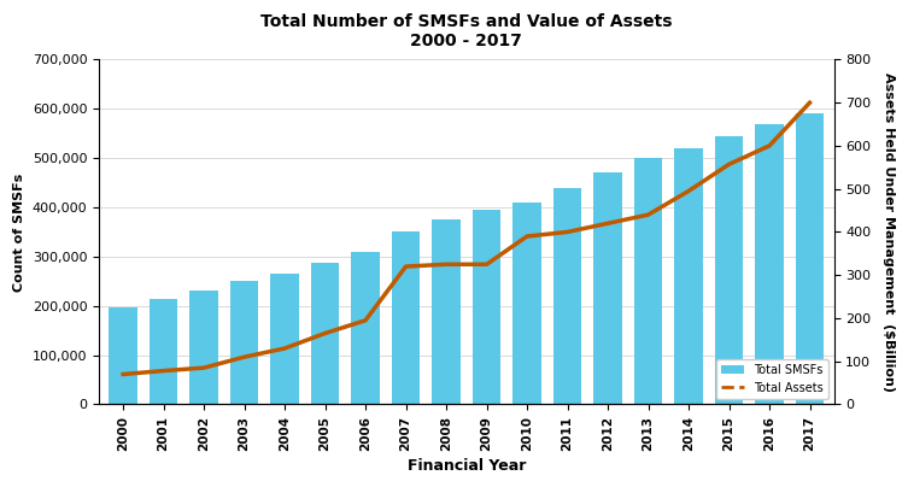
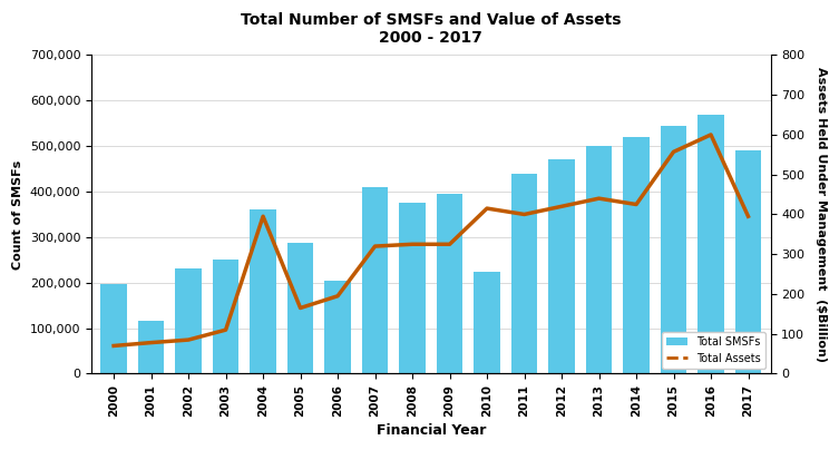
Total SMSFs/2001: 215,000 -> 115,000
Total SMSFs/2004: 265,000 -> 360,000
Total Assets/2004: 130 -> 395
Total SMSFs/2006: 310,000 -> 205,000
Total SMSFs/2007: 350,000 -> 410,000
Total SMSFs/2010: 410,000 -> 225,000
Total Assets/2010: 390 -> 415
Total Assets/2014: 495 -> 425
Total SMSFs/2017: 590,000 -> 490,000
Total Assets/2017: 700 -> 395
